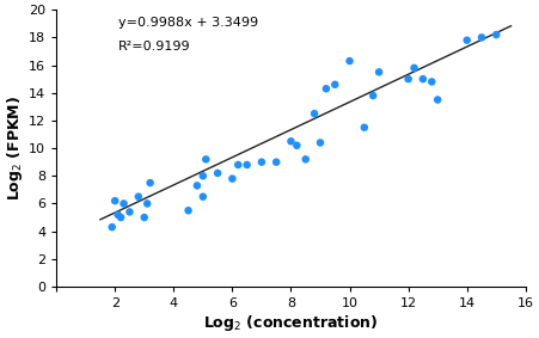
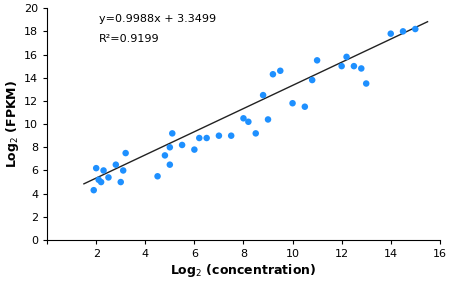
10: 16.3 -> 11.8
